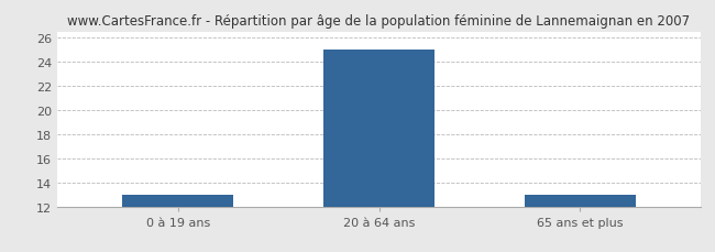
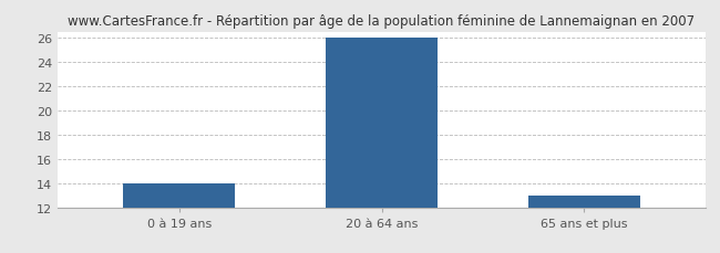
0 à 19 ans: 13 -> 14
20 à 64 ans: 25 -> 26
